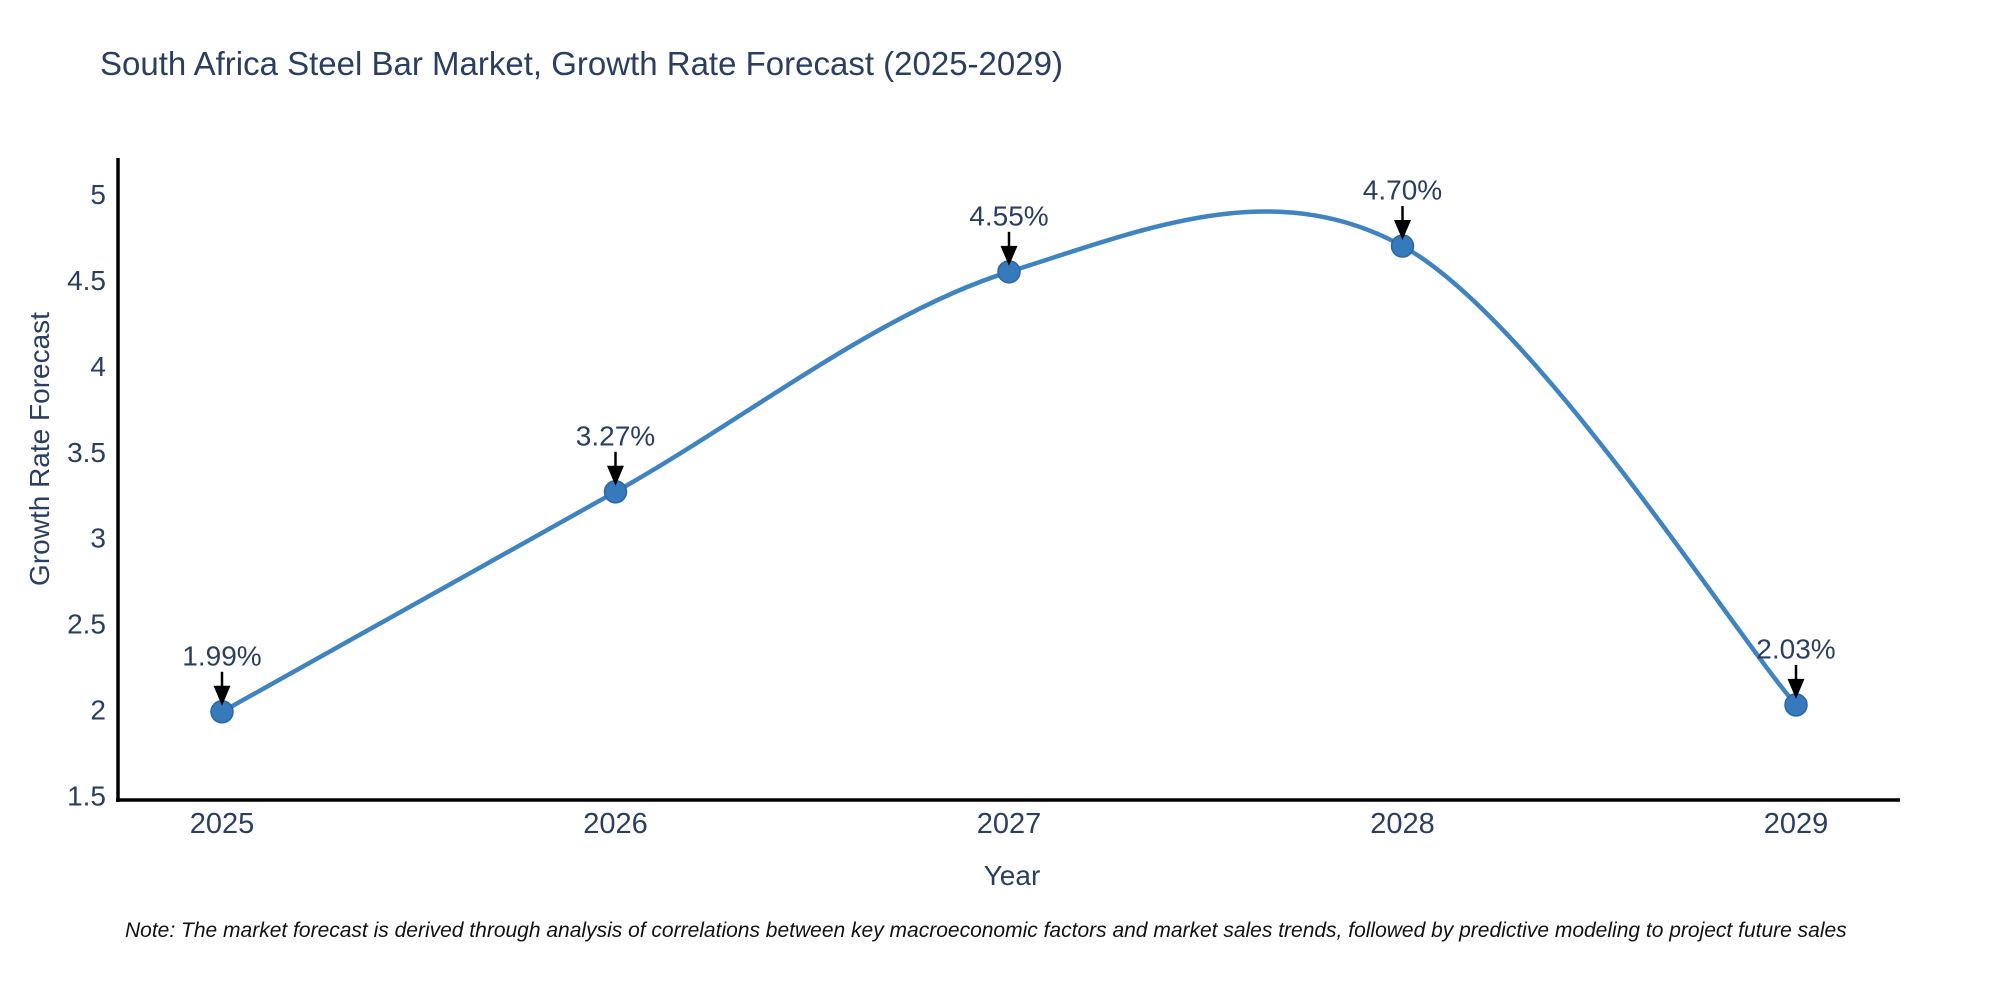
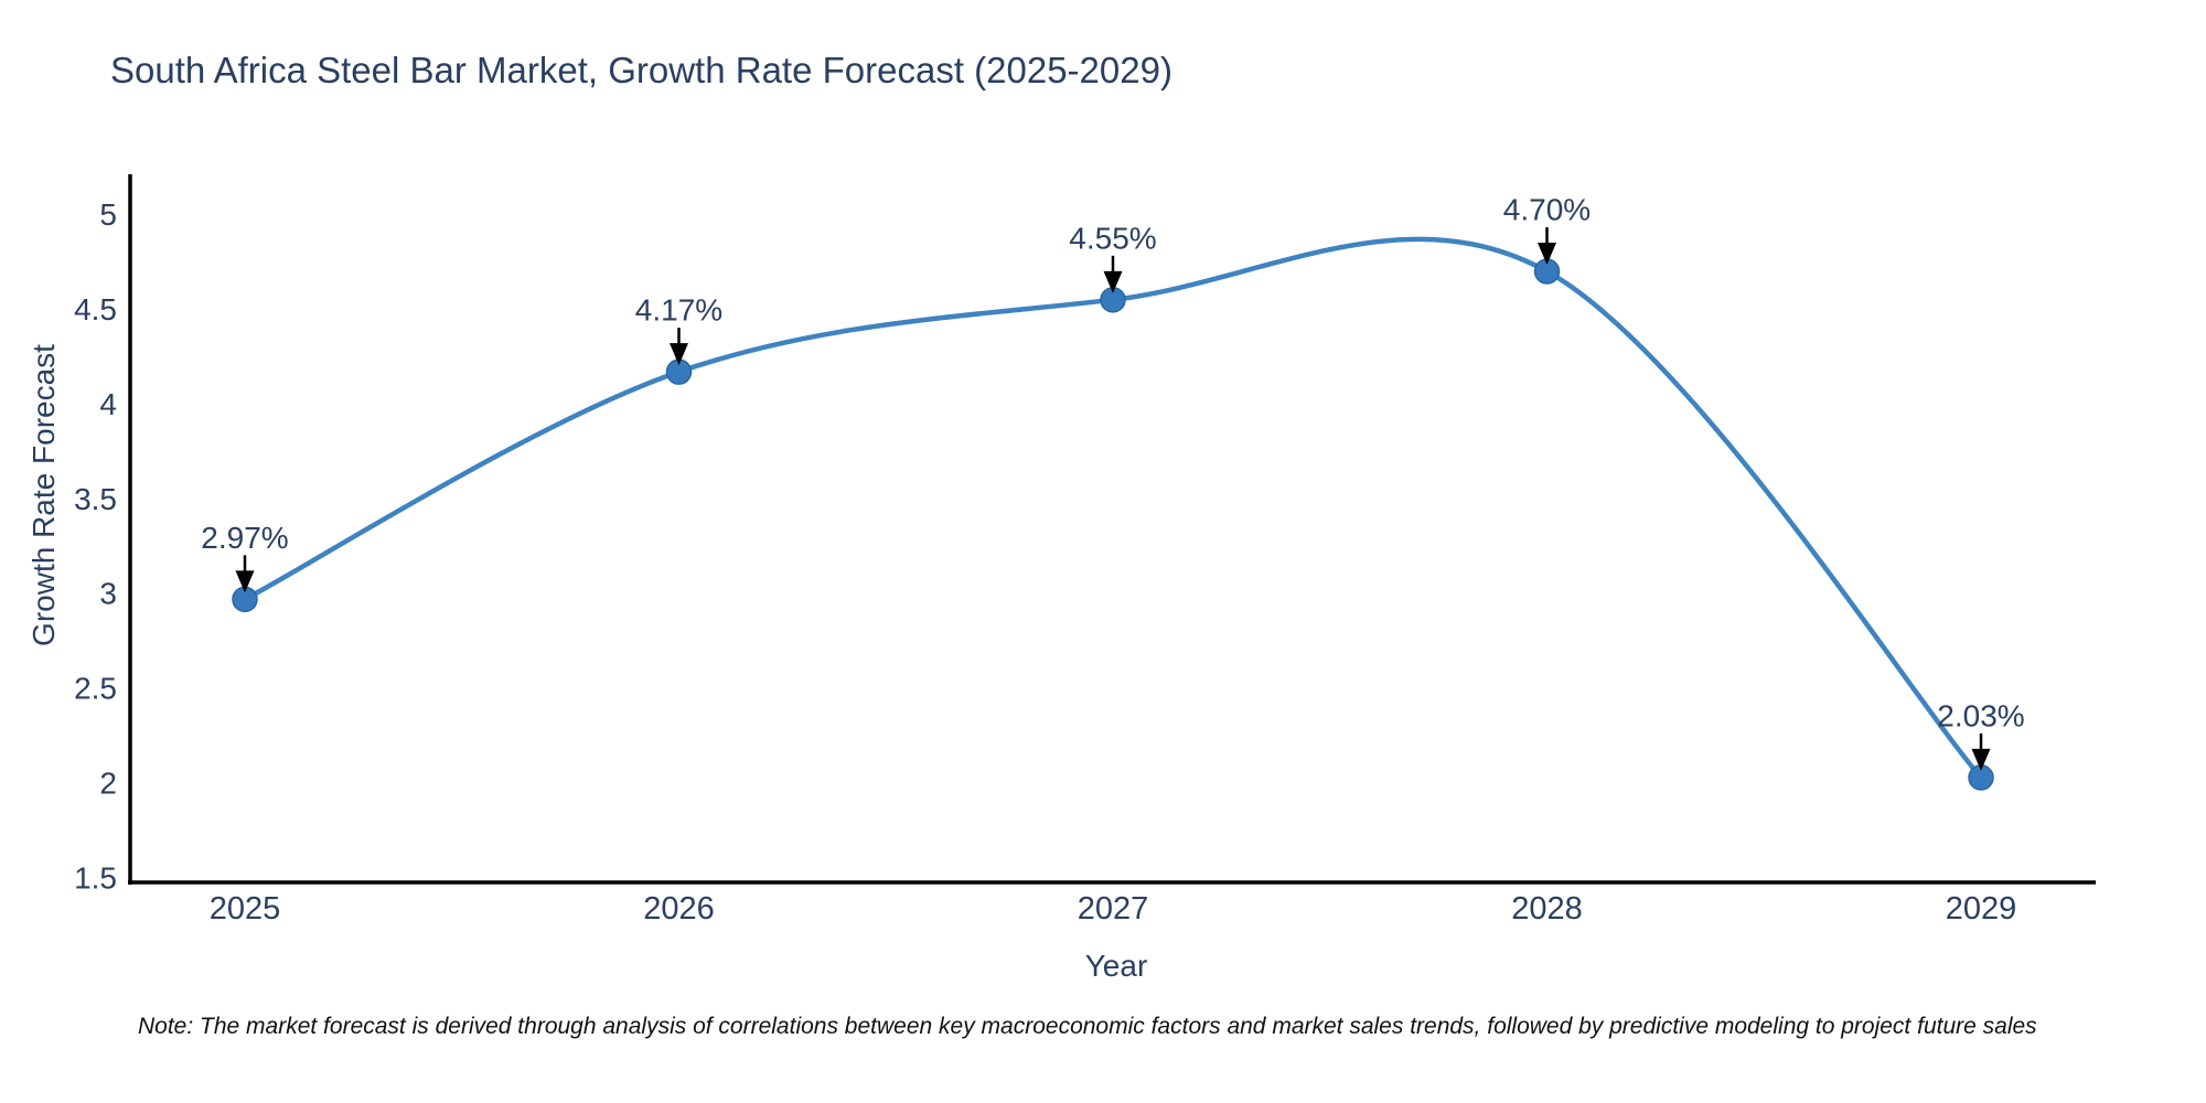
2025: 1.99% -> 2.97%
2026: 3.27% -> 4.17%
